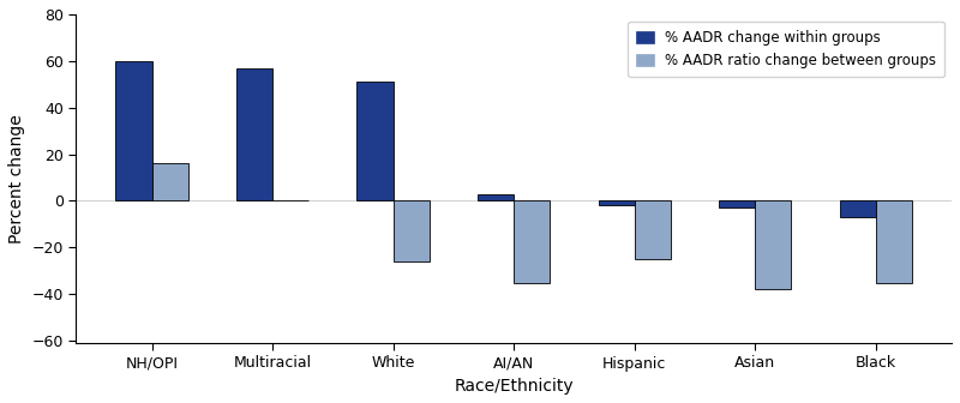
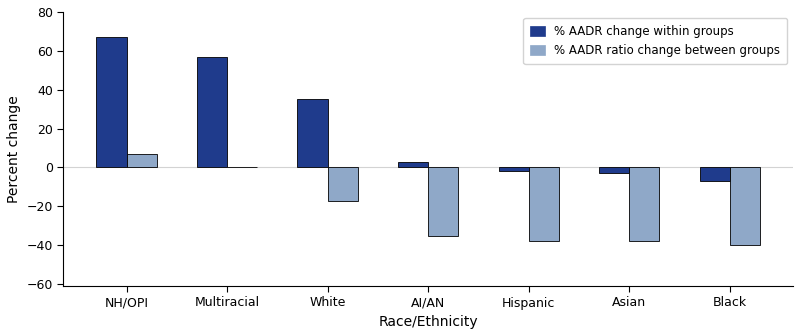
% AADR change within groups/NH/OPI: 60 -> 67
% AADR ratio change between groups/NH/OPI: 16 -> 7
% AADR change within groups/White: 51 -> 35
% AADR ratio change between groups/White: -26 -> -17
% AADR ratio change between groups/Hispanic: -25 -> -38
% AADR ratio change between groups/Black: -35 -> -40
